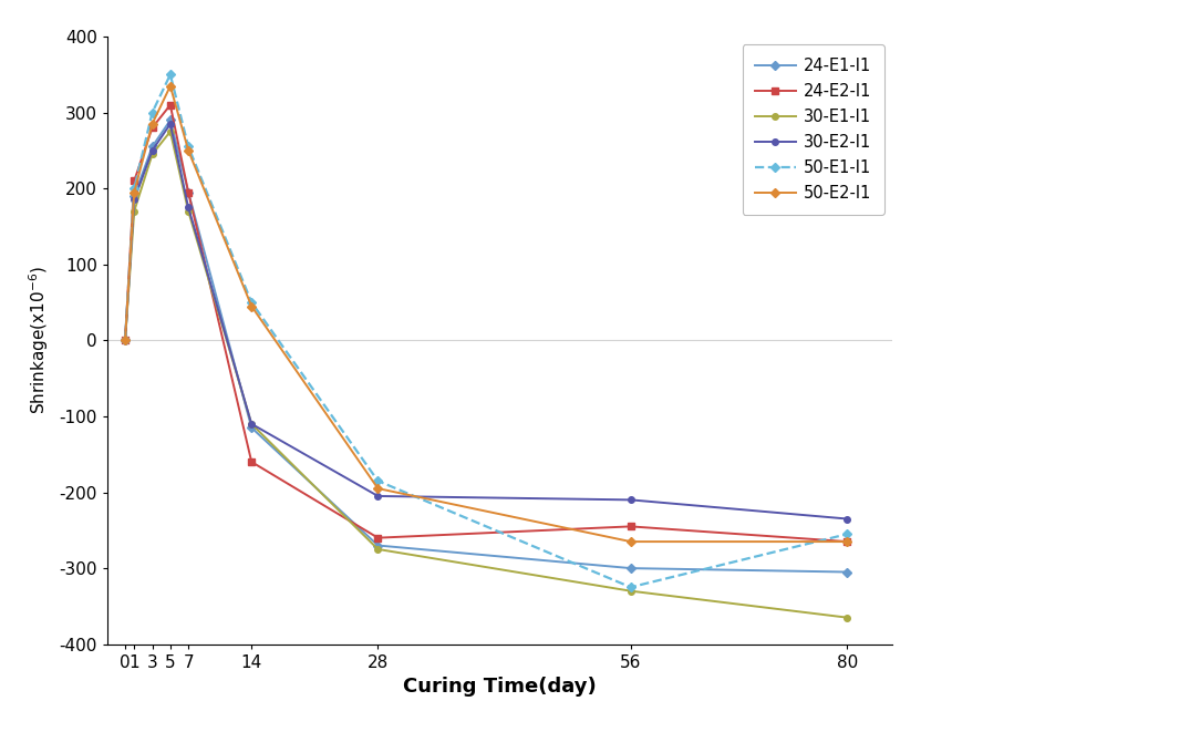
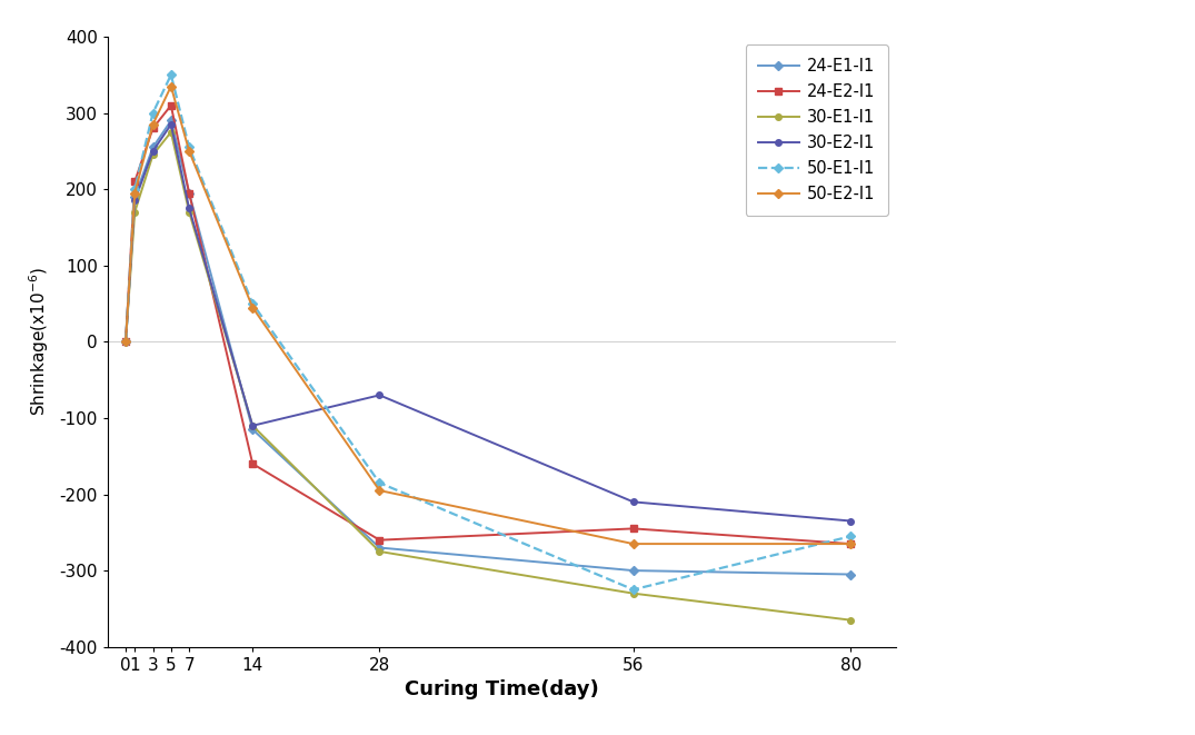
30-E2-I1/28: -205 -> -70
